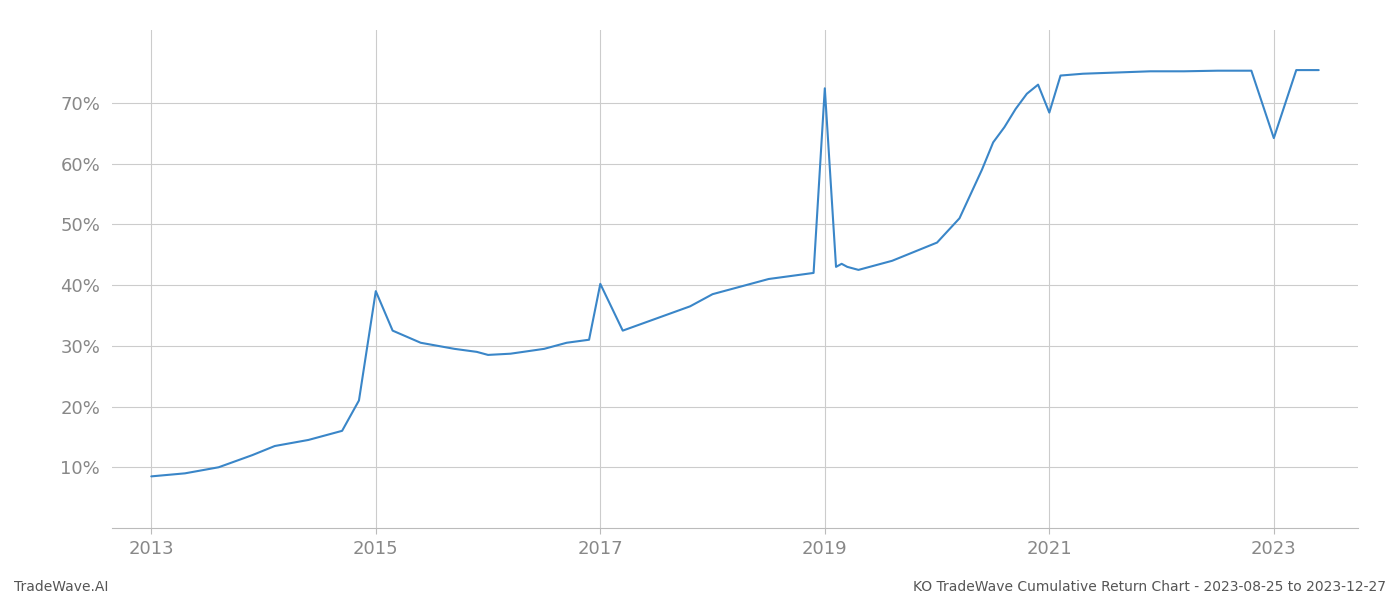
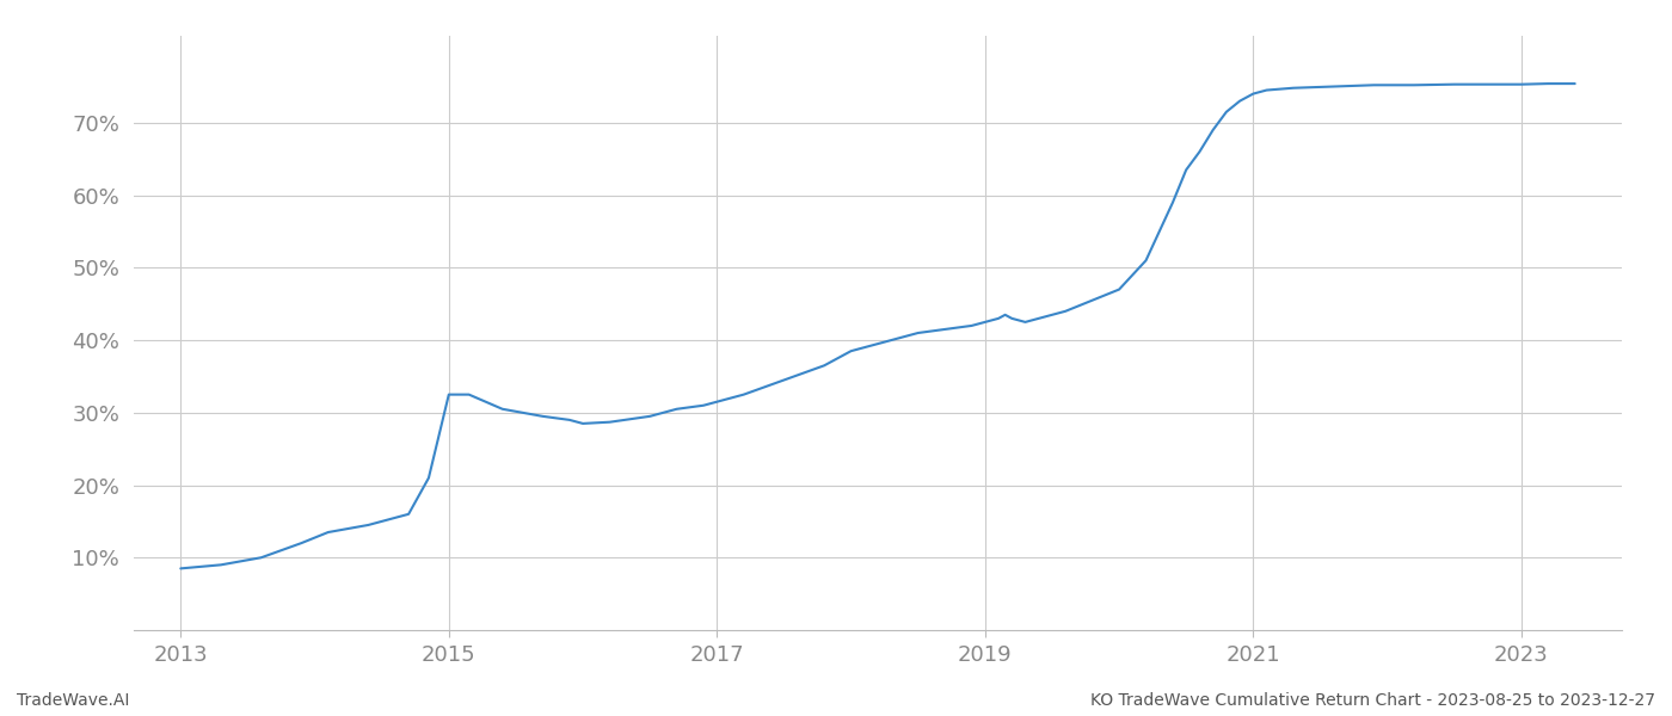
2015: 39.0% -> 32.5%
2017: 40.2% -> 31.5%
2019: 72.4% -> 42.5%
2021: 68.4% -> 74.0%
2023: 64.2% -> 75.3%
